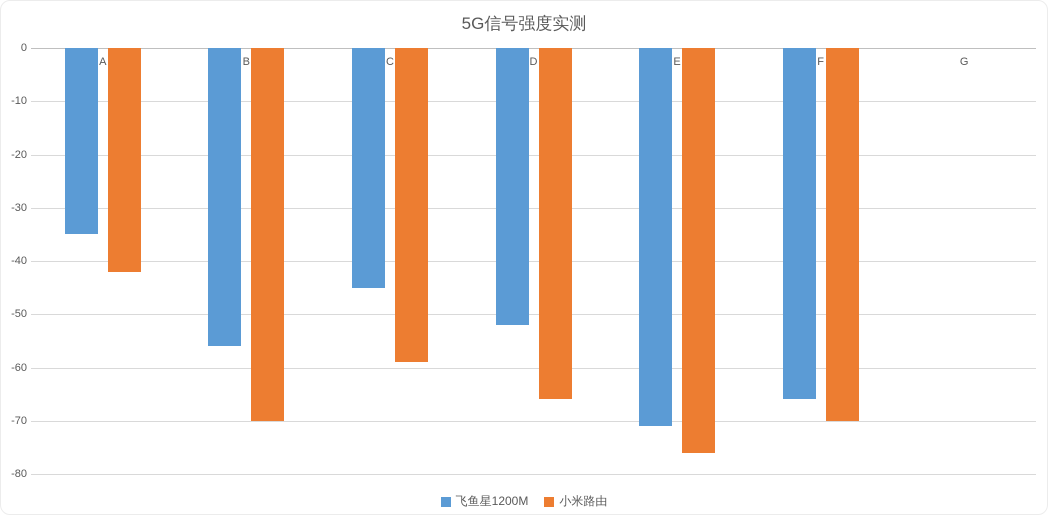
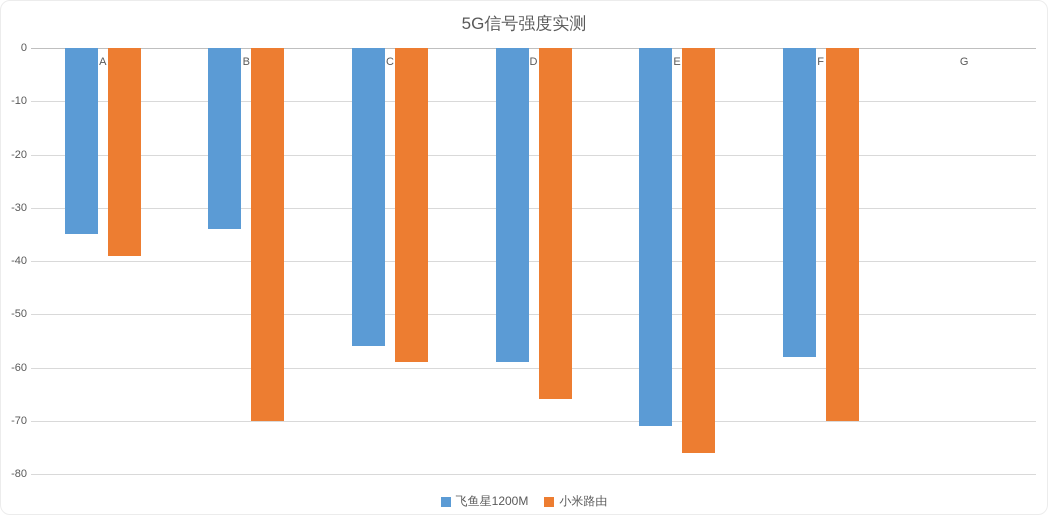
小米路由/A: -42 -> -39
飞鱼星1200M/B: -56 -> -34
飞鱼星1200M/C: -45 -> -56
飞鱼星1200M/D: -52 -> -59
飞鱼星1200M/F: -66 -> -58
